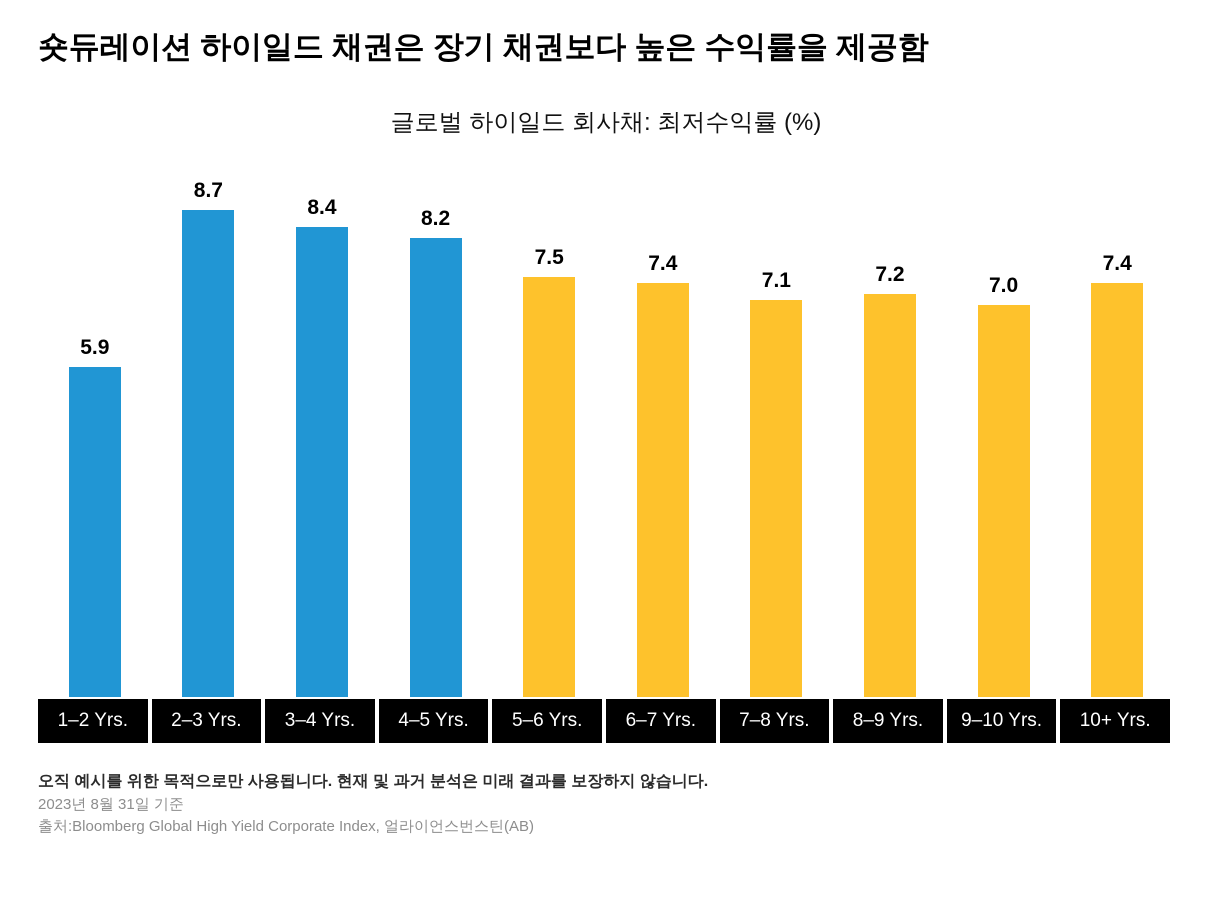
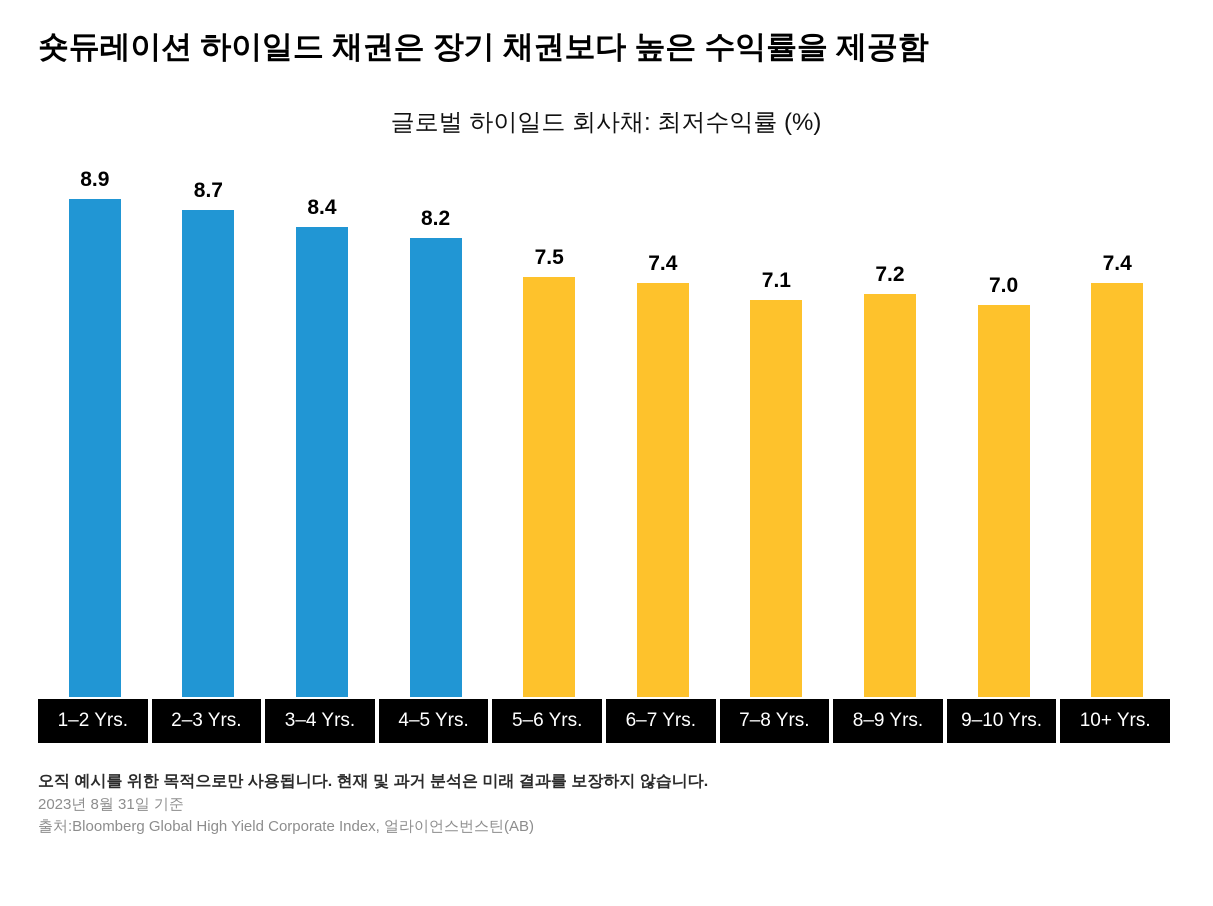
1–2 Yrs.: 5.9 -> 8.9
